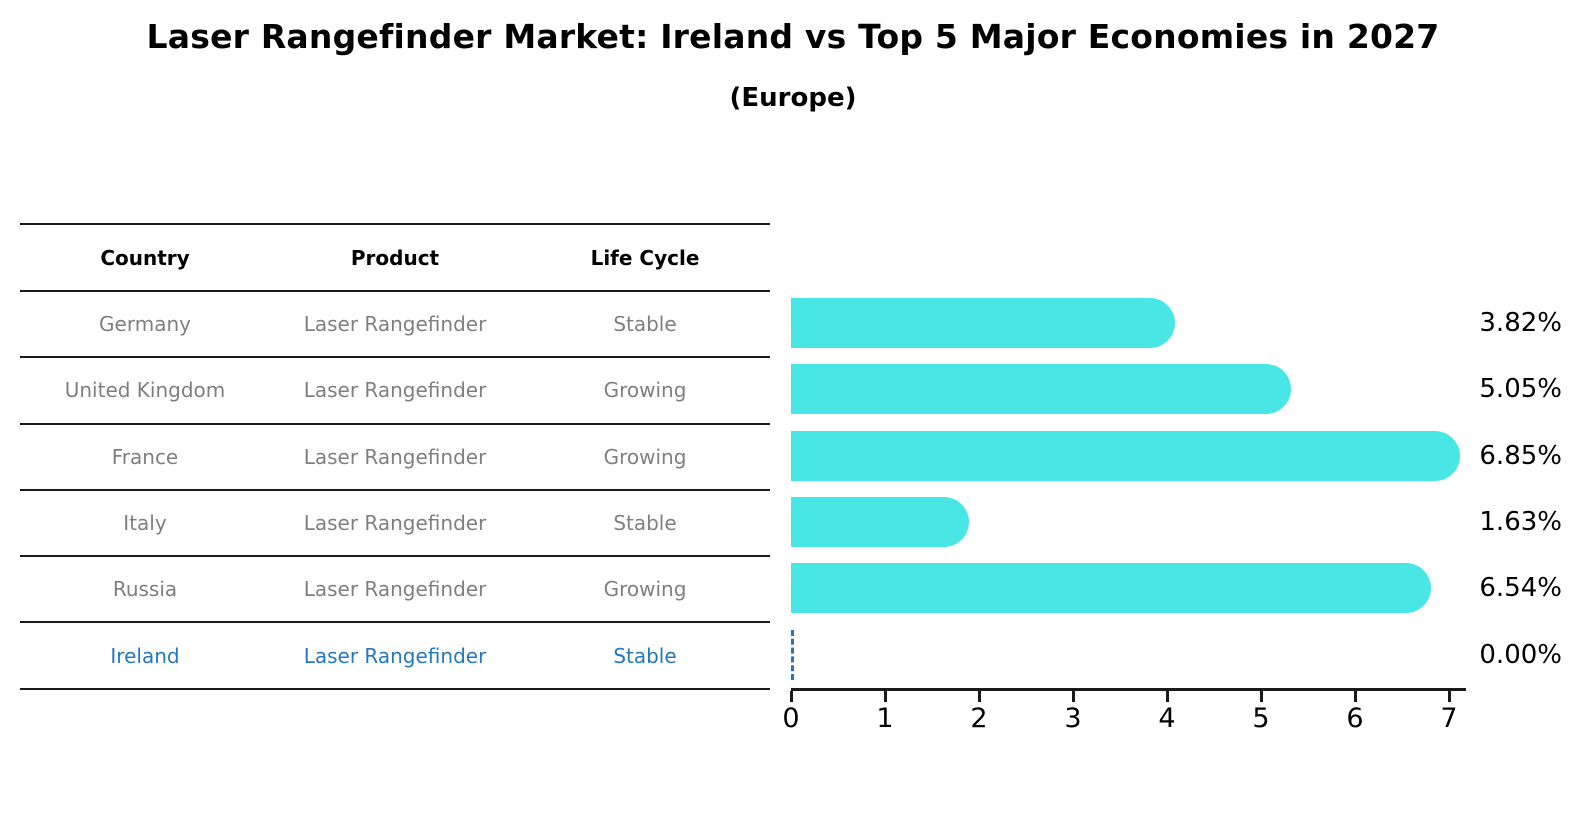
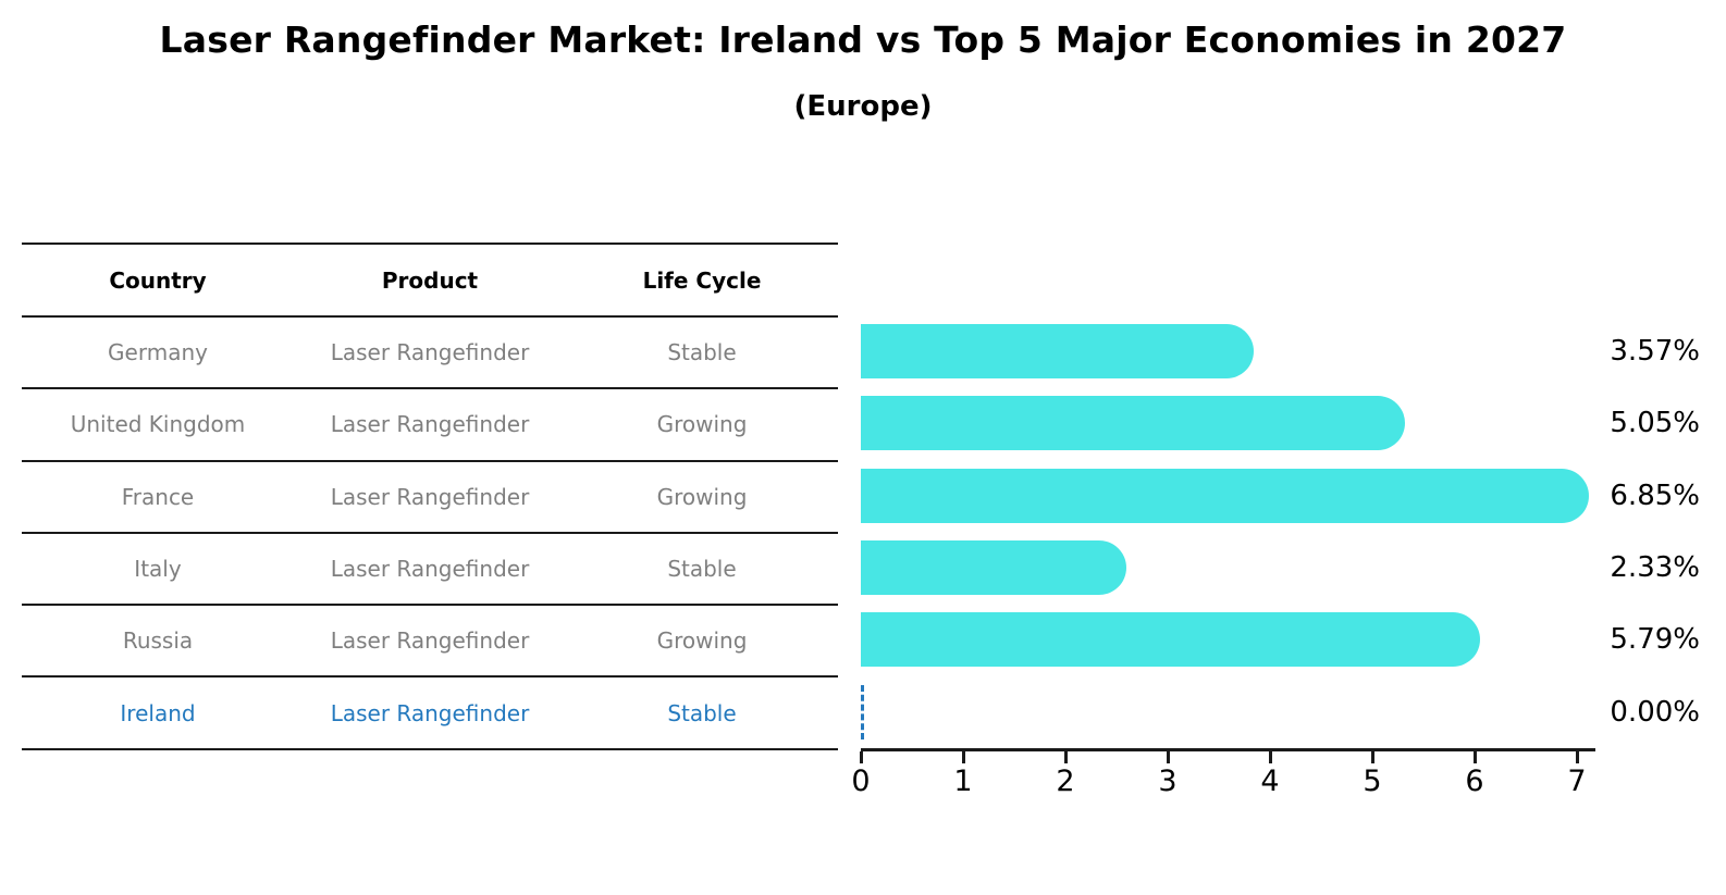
Germany: 3.82% -> 3.57%
Italy: 1.63% -> 2.33%
Russia: 6.54% -> 5.79%
